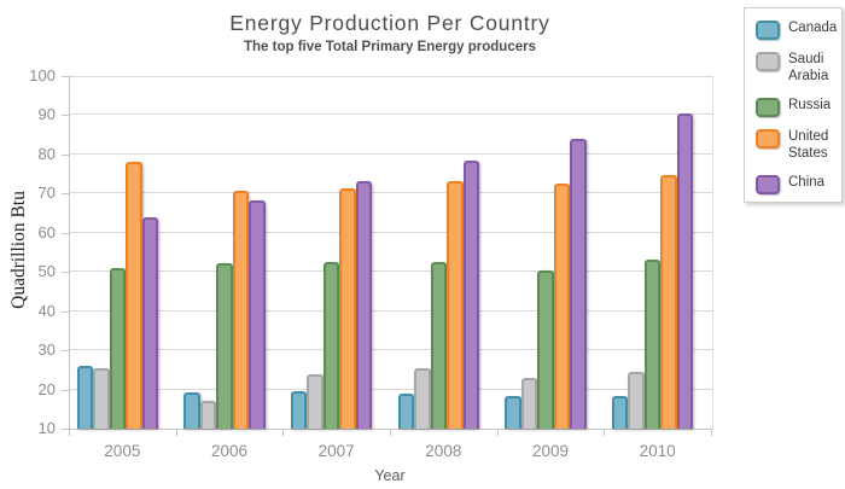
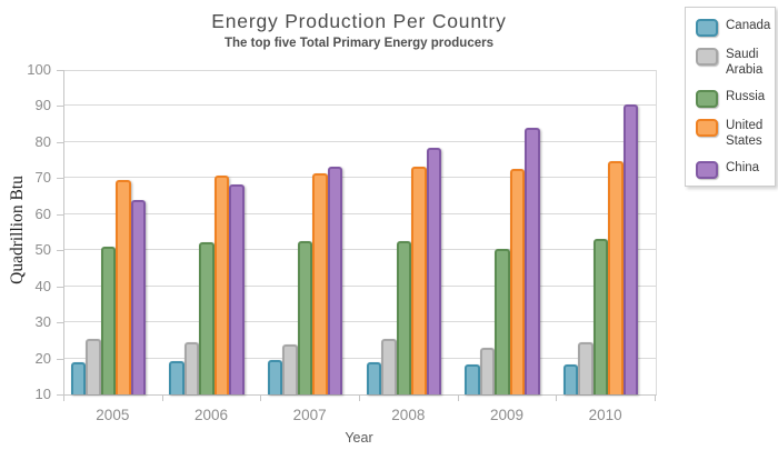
Canada/2005: 26 -> 19
United States/2005: 78 -> 69
Saudi Arabia/2006: 17 -> 25
